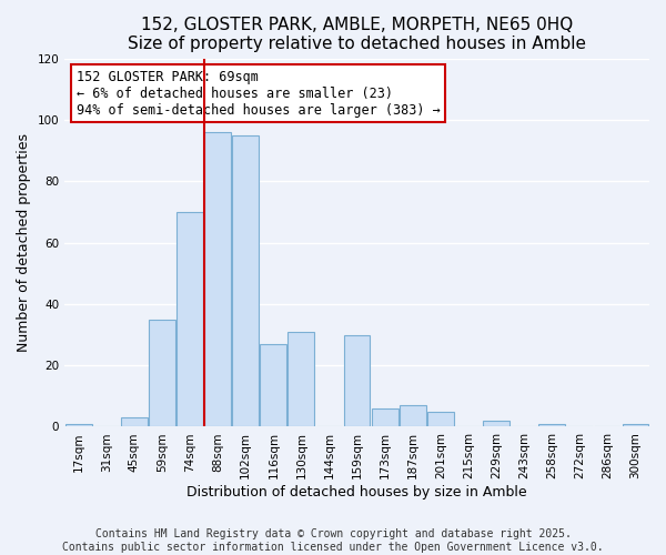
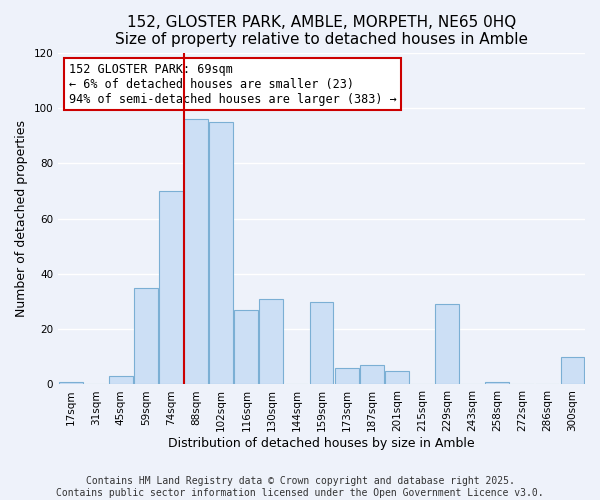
229sqm: 2 -> 29
300sqm: 1 -> 10
